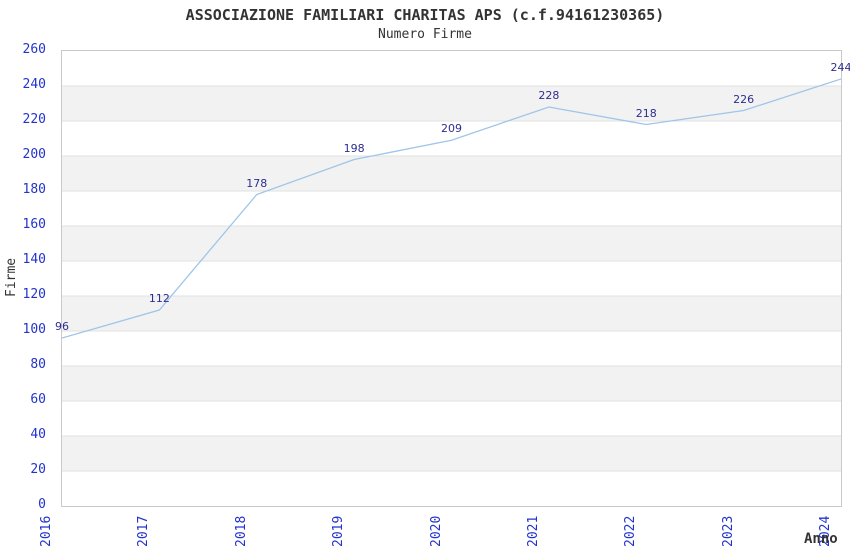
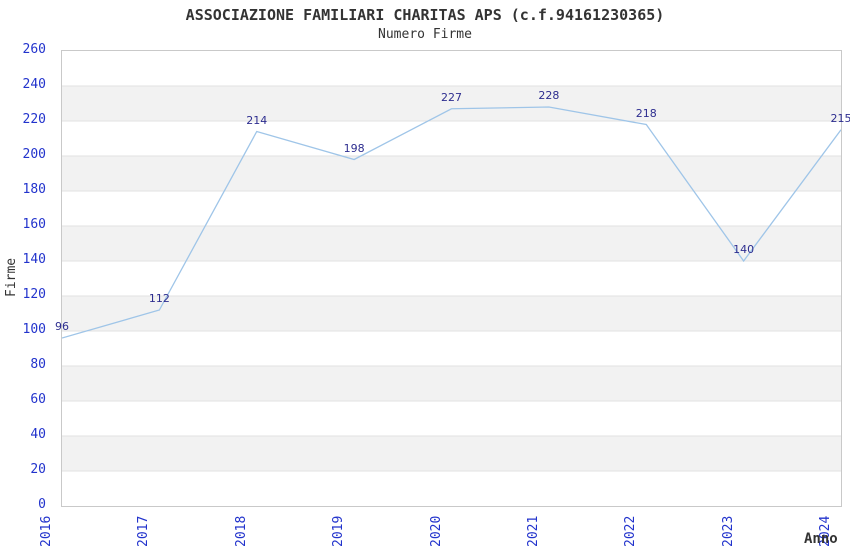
2018: 178 -> 214
2020: 209 -> 227
2023: 226 -> 140
2024: 244 -> 215
